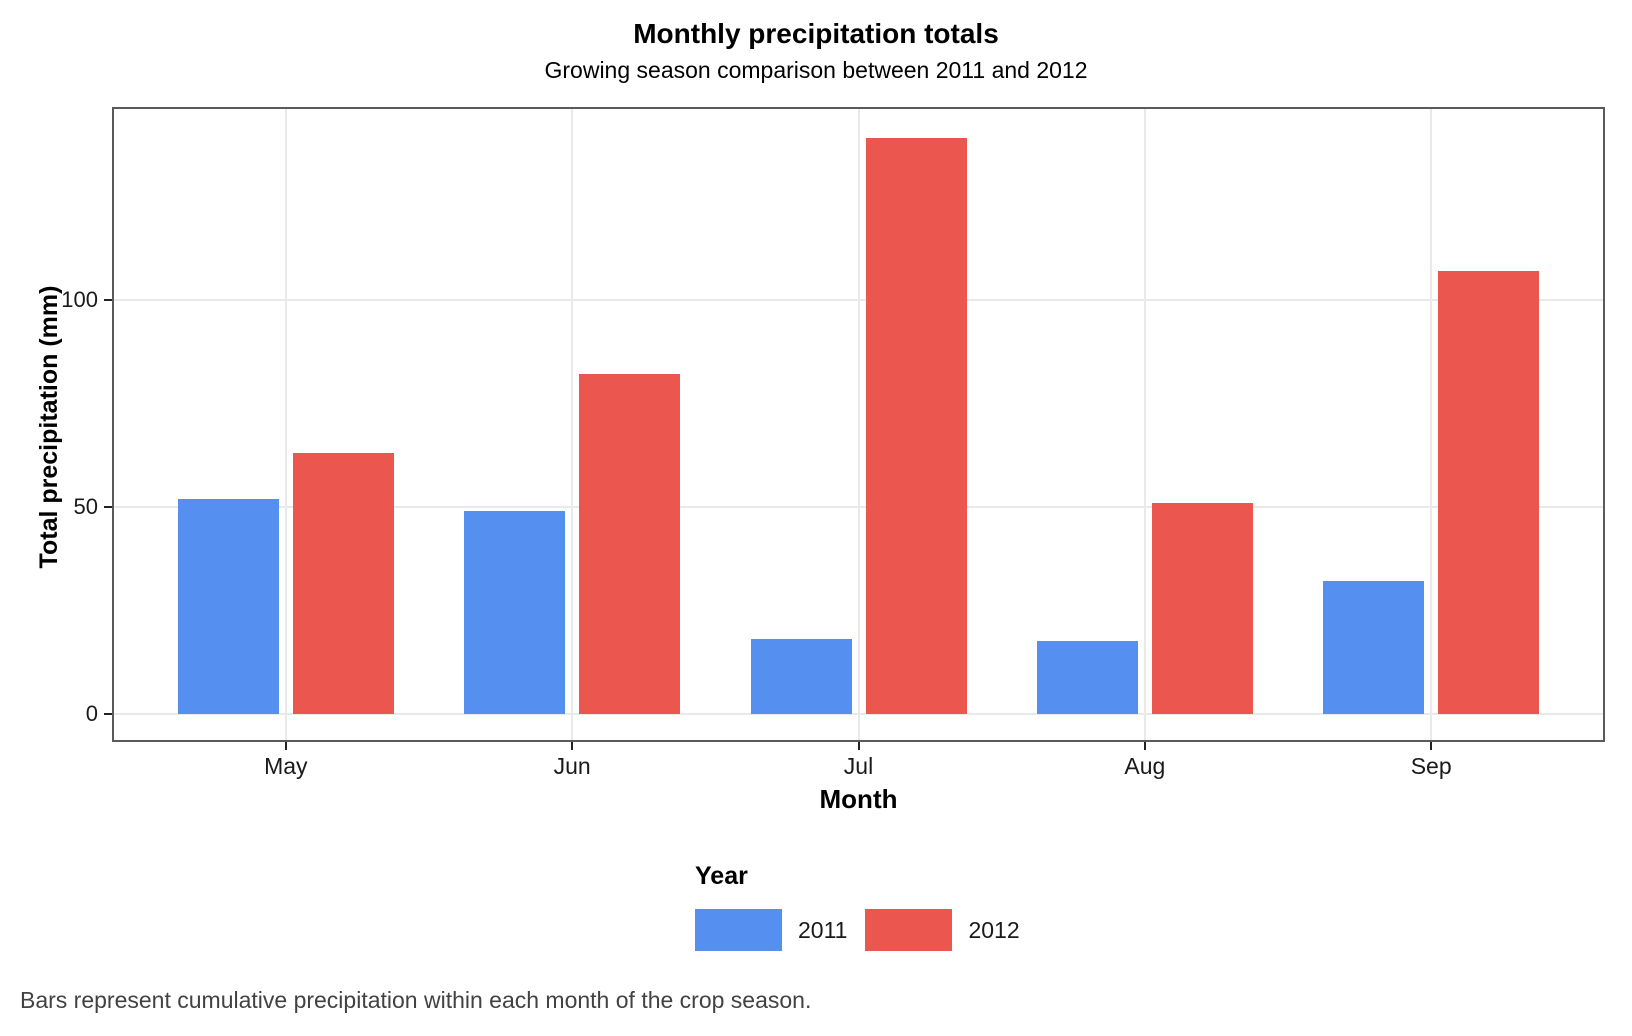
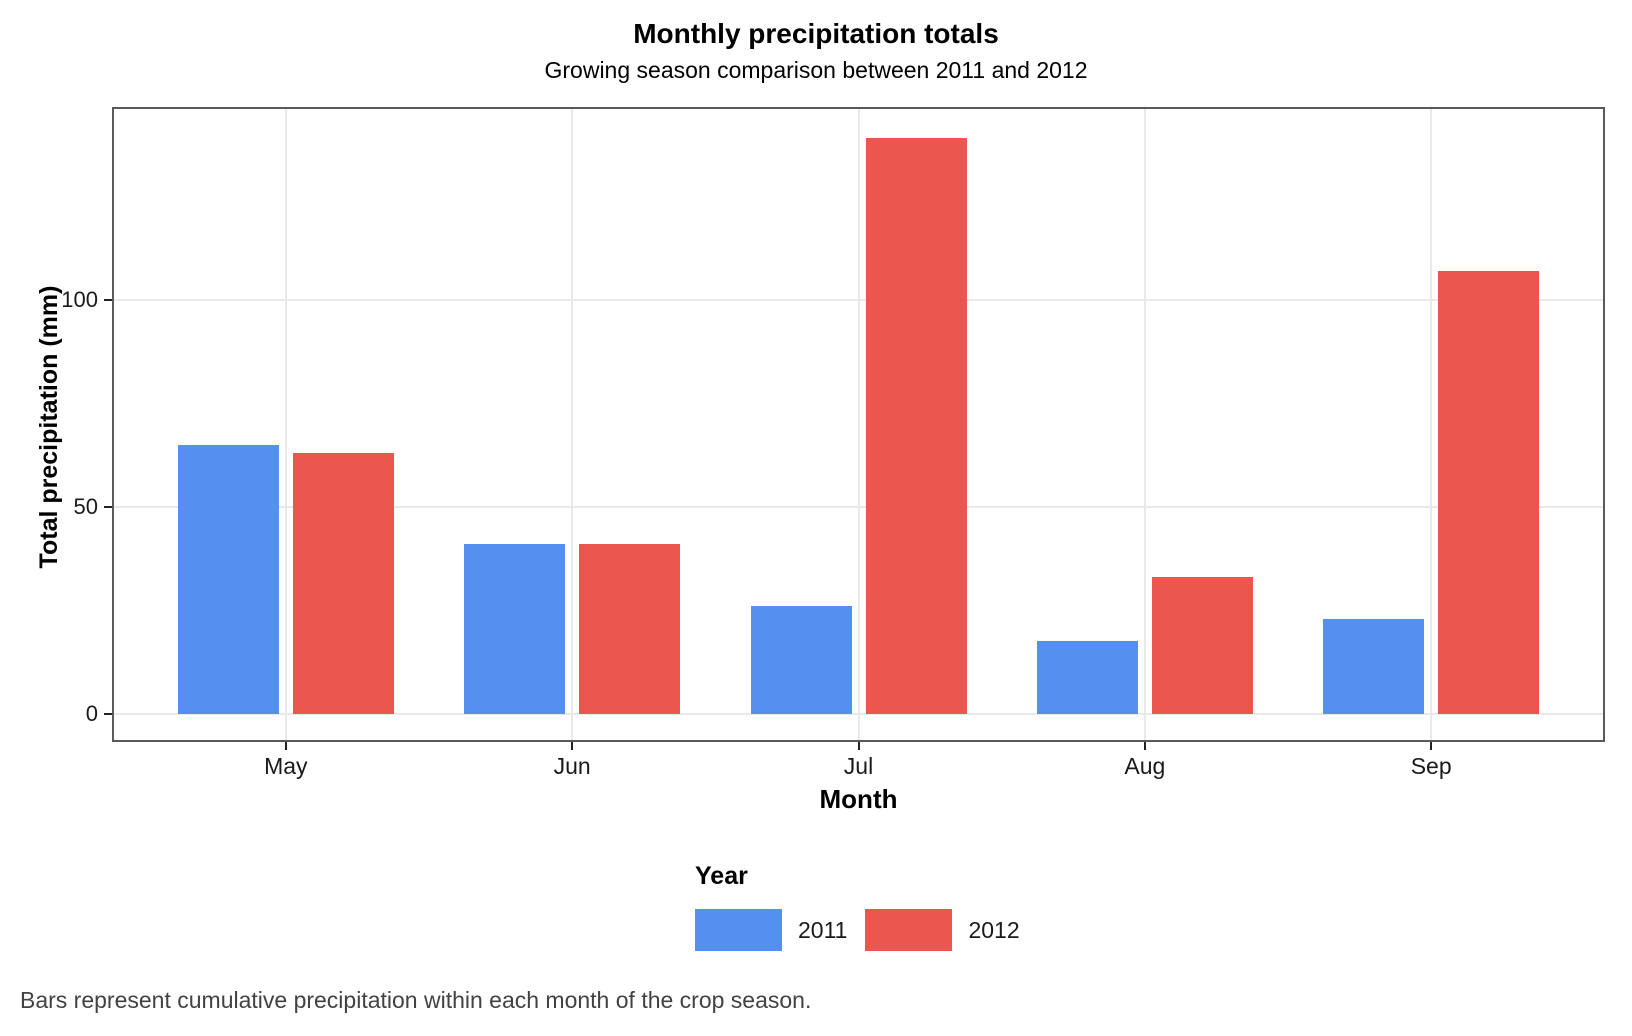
2011/May: 52 -> 65
2011/Jun: 49 -> 41
2012/Jun: 82 -> 41
2011/Jul: 18 -> 26
2012/Aug: 51 -> 33
2011/Sep: 32 -> 23
